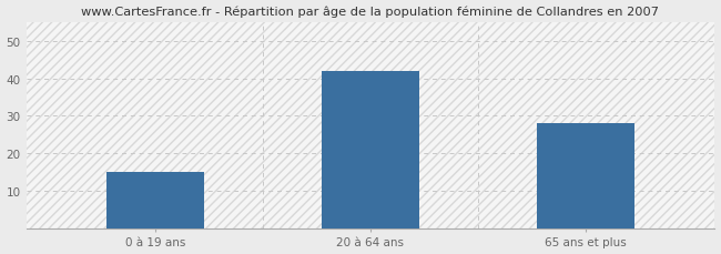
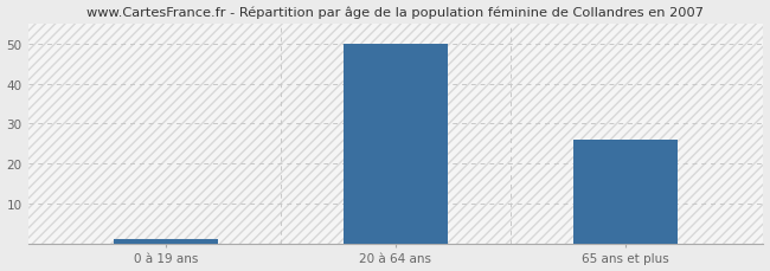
0 à 19 ans: 15 -> 1
20 à 64 ans: 42 -> 50
65 ans et plus: 28 -> 26
